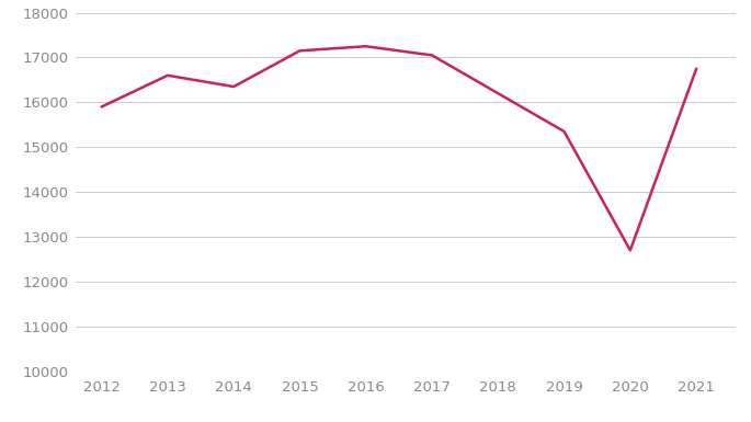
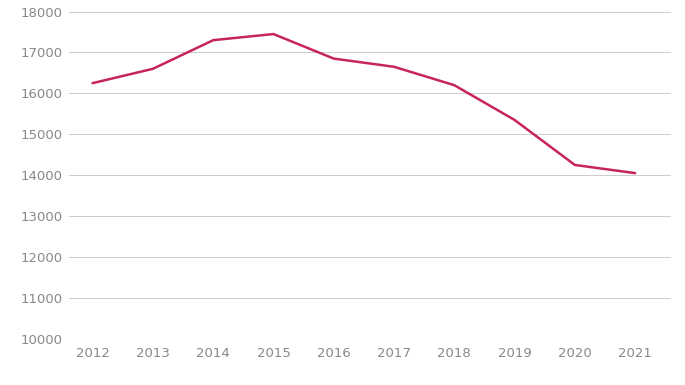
2012: 15900 -> 16250
2014: 16350 -> 17300
2015: 17150 -> 17450
2016: 17250 -> 16850
2017: 17050 -> 16650
2020: 12700 -> 14250
2021: 16750 -> 14050
